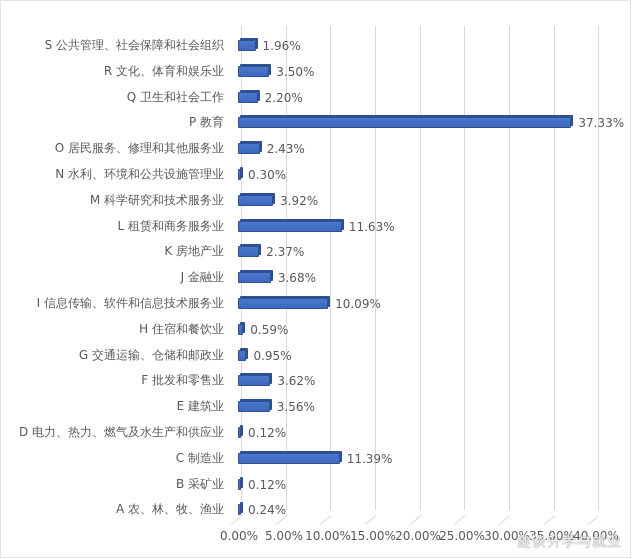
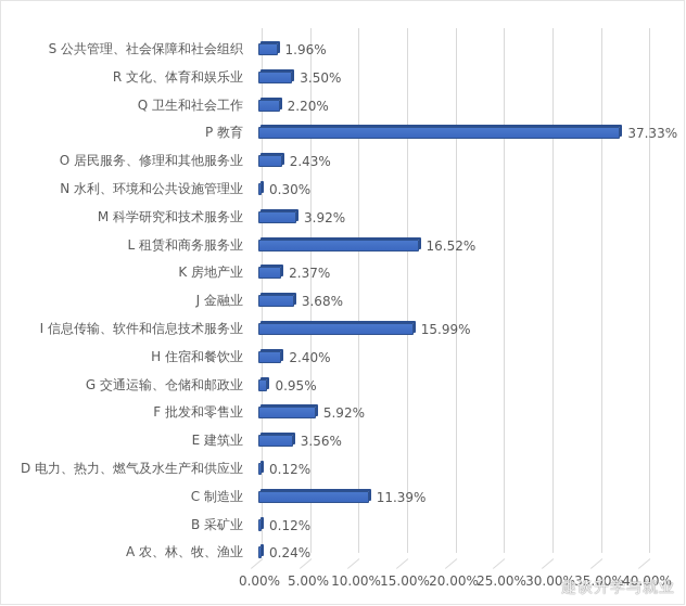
L 租赁和商务服务业: 11.63% -> 16.52%
I 信息传输、软件和信息技术服务业: 10.09% -> 15.99%
H 住宿和餐饮业: 0.59% -> 2.40%
F 批发和零售业: 3.62% -> 5.92%
